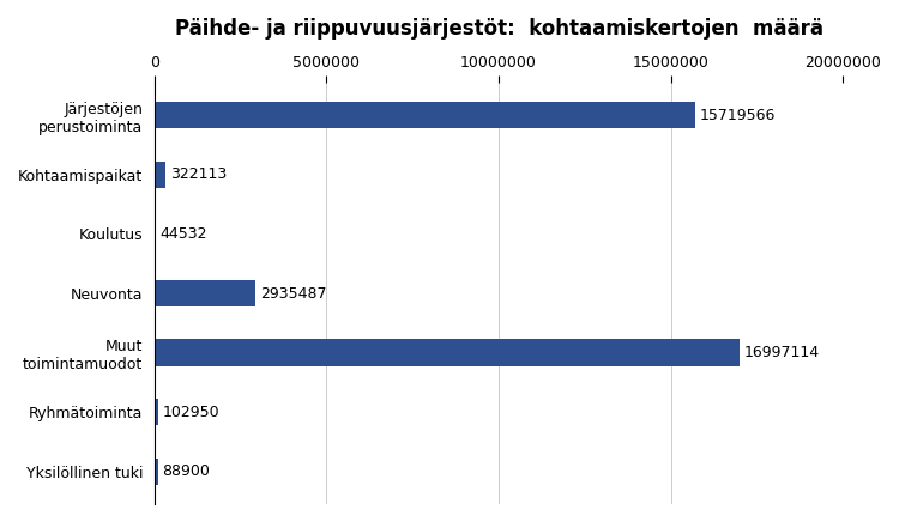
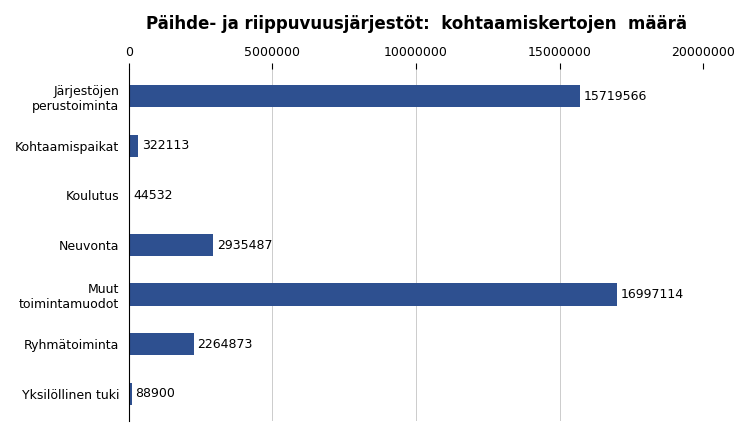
Ryhmätoiminta: 102950 -> 2264873
